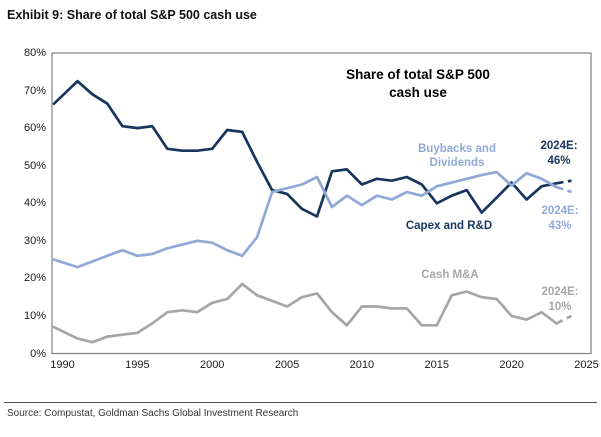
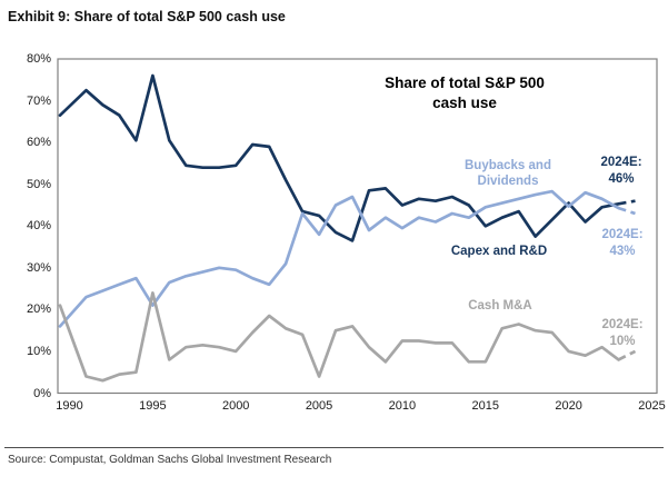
Buybacks and Dividends/1990: 25% -> 16%
Cash M&A/1990: 7% -> 21%
Capex and R&D/1995: 60% -> 76%
Buybacks and Dividends/1995: 26% -> 21%
Cash M&A/1995: 6% -> 24%
Cash M&A/2000: 14% -> 10%
Buybacks and Dividends/2005: 44% -> 38%
Cash M&A/2005: 12% -> 4%
